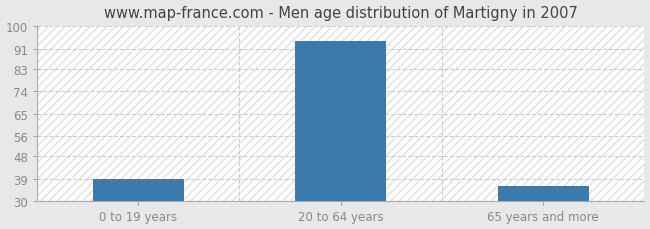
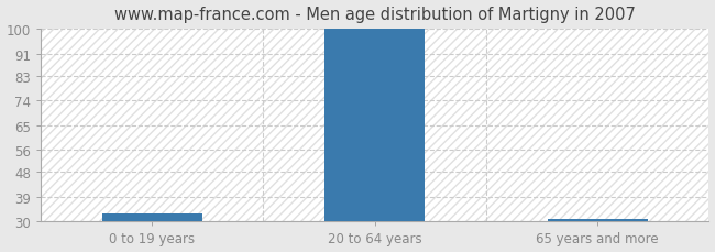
0 to 19 years: 39 -> 33
20 to 64 years: 94 -> 100
65 years and more: 36 -> 31
